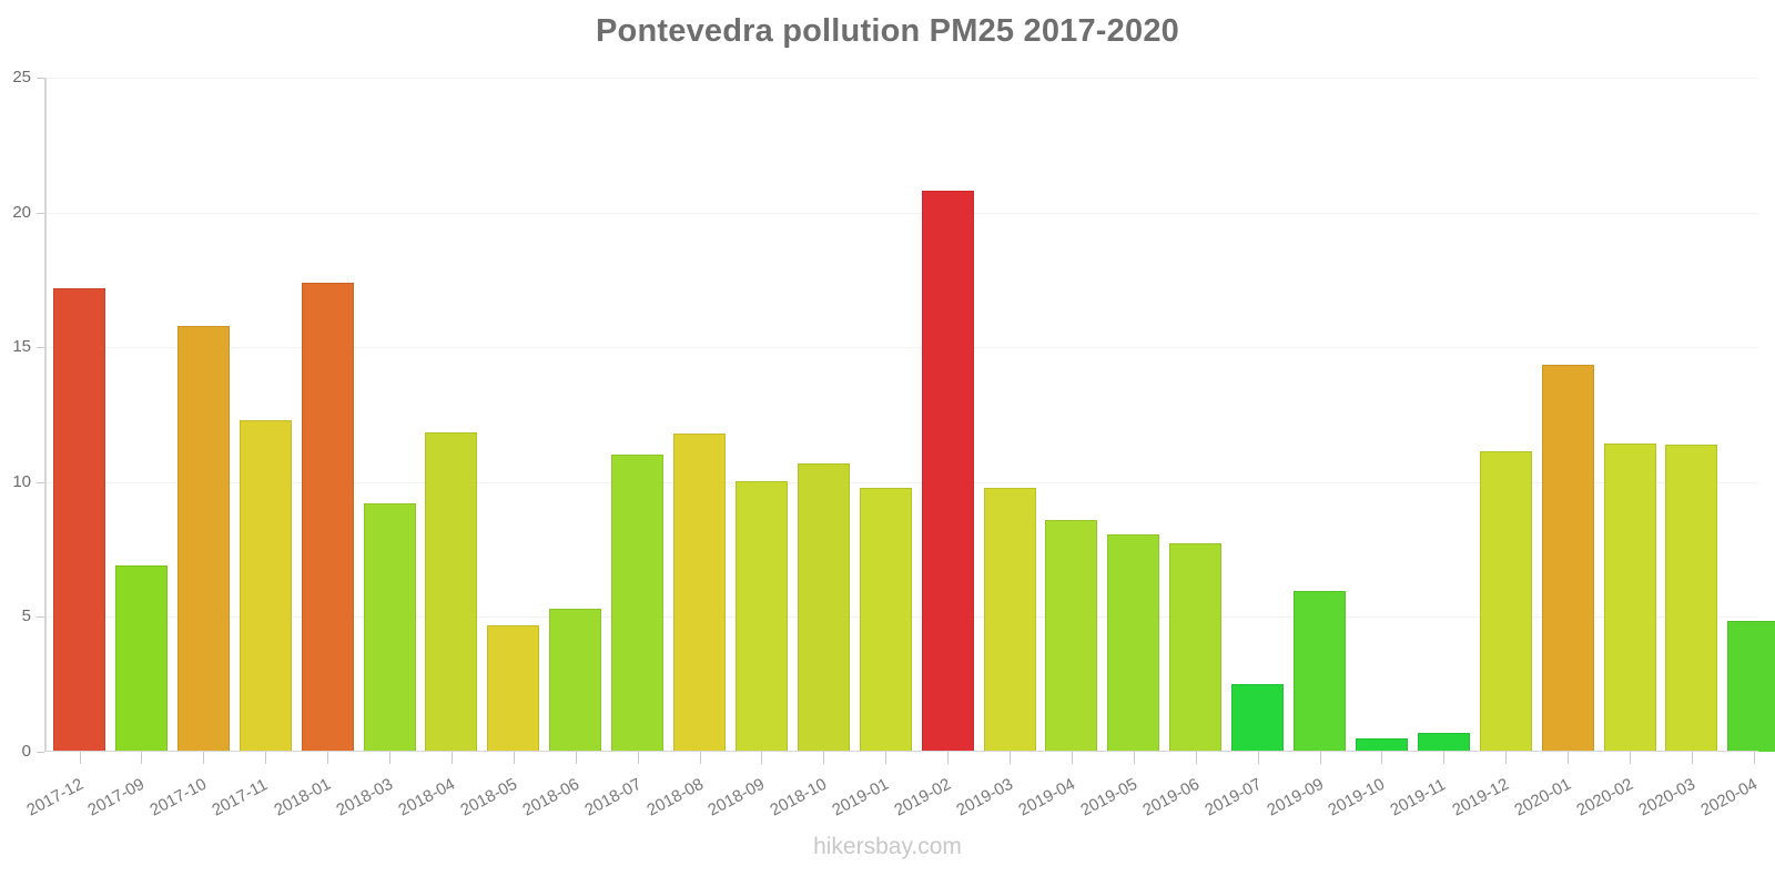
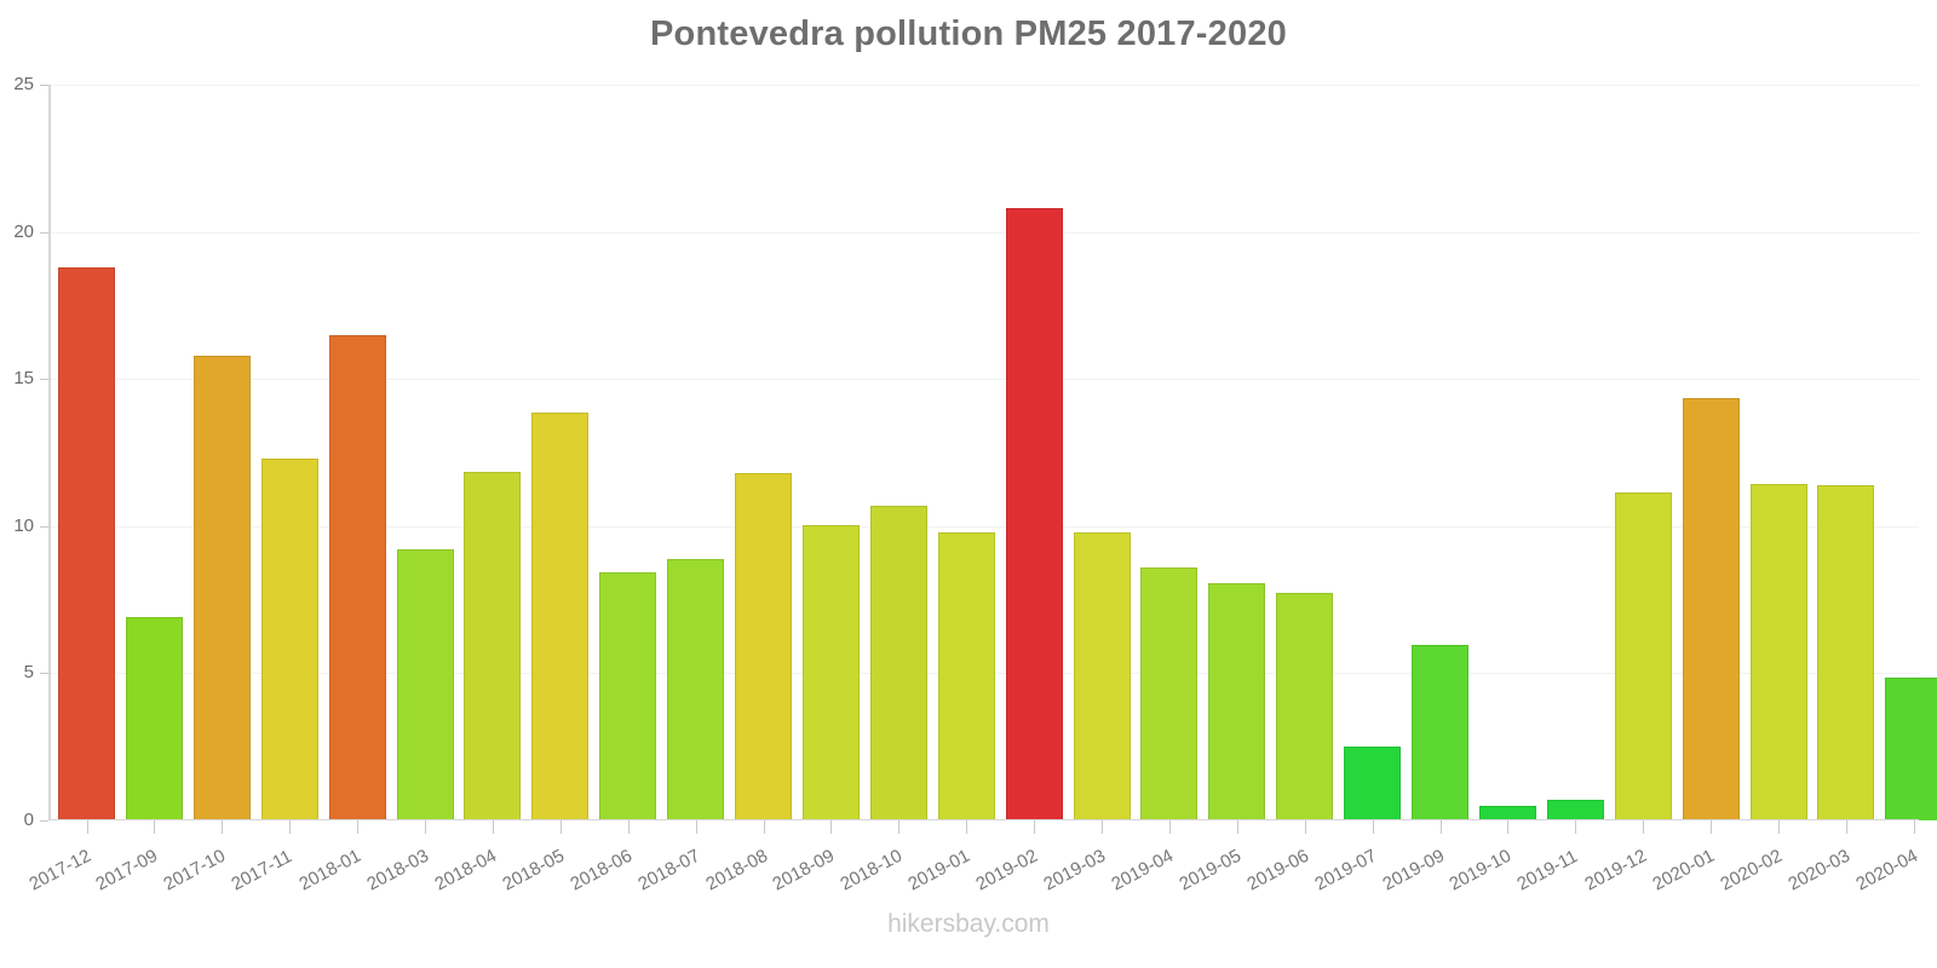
2017-12: 17.2 -> 18.8
2018-01: 17.4 -> 16.5
2018-05: 4.7 -> 13.8
2018-06: 5.3 -> 8.4
2018-07: 11.0 -> 8.9
